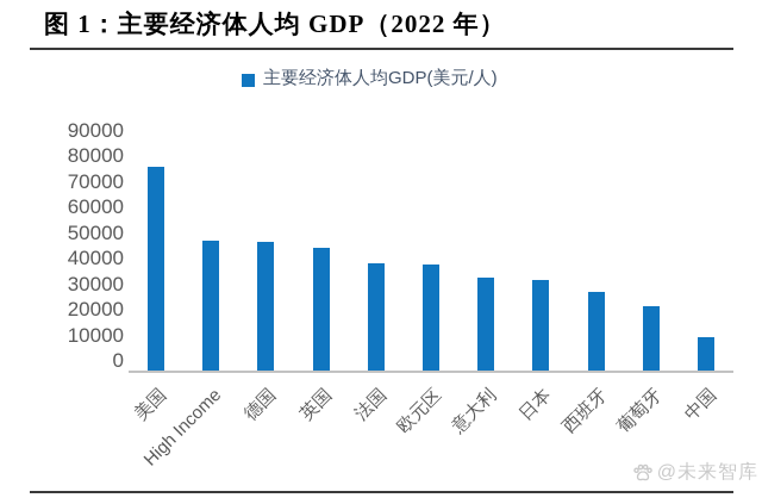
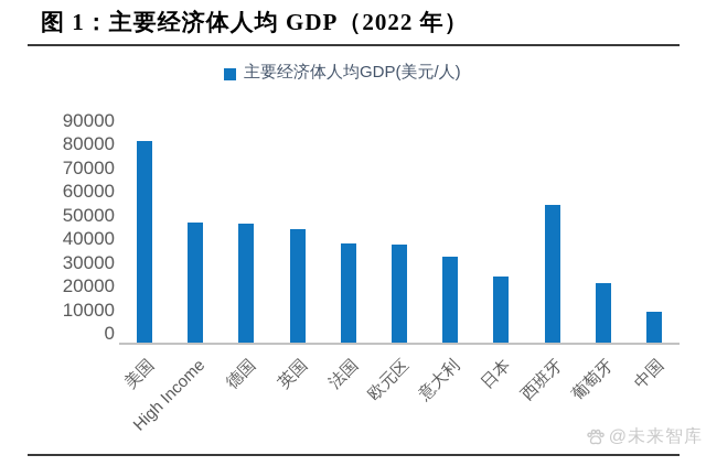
美国: 76000 -> 82000
日本: 34000 -> 27000
西班牙: 30000 -> 56000
